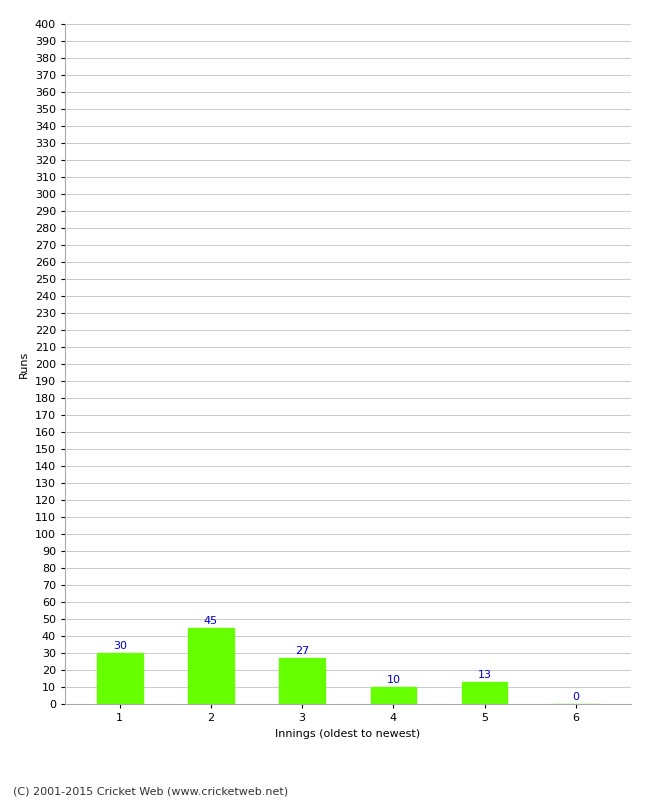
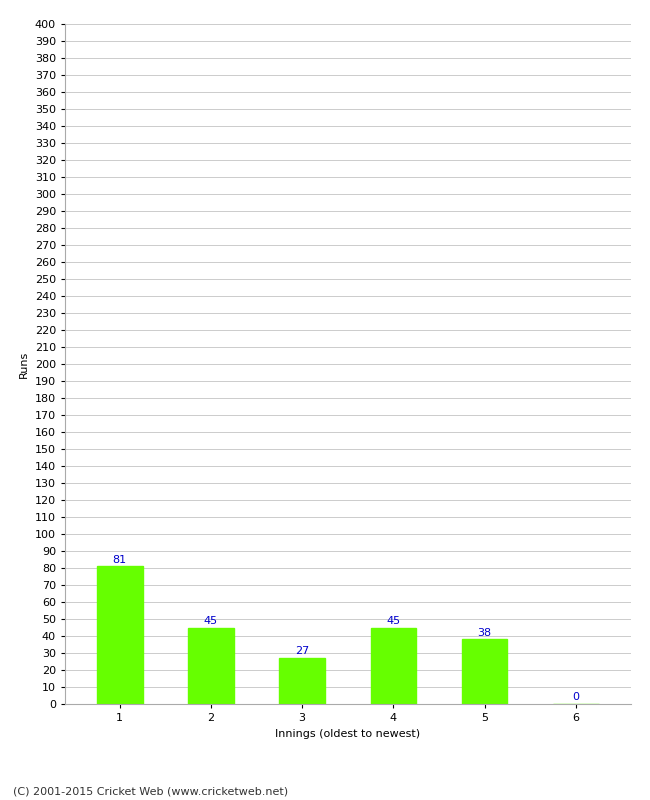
1: 30 -> 81
4: 10 -> 45
5: 13 -> 38
